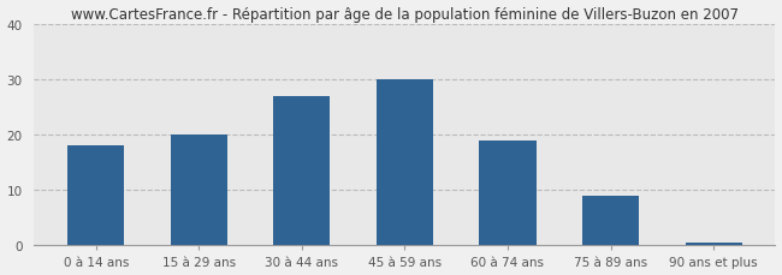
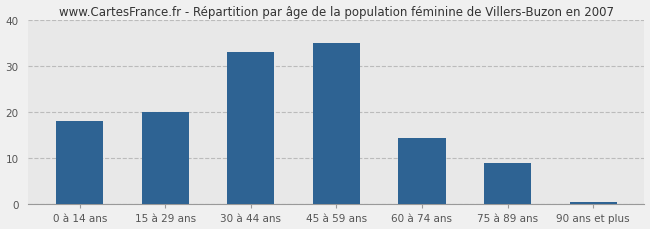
30 à 44 ans: 27.0 -> 33.0
45 à 59 ans: 30.0 -> 35.0
60 à 74 ans: 19.0 -> 14.5
